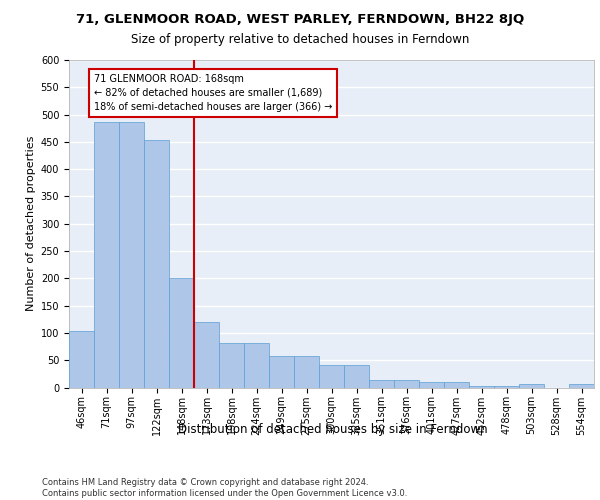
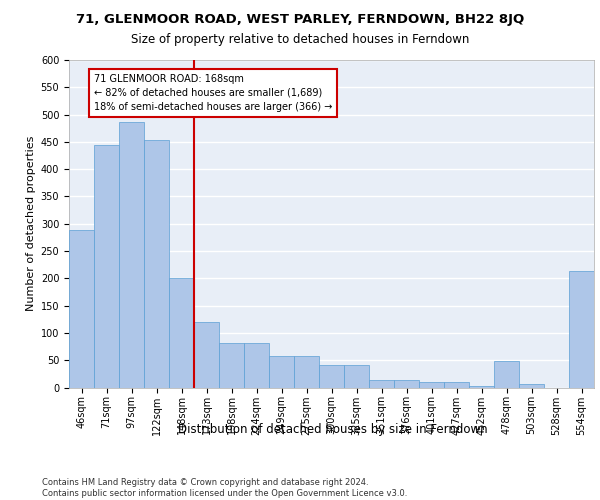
46sqm: 103 -> 288
71sqm: 487 -> 444
478sqm: 3 -> 48
554sqm: 7 -> 214
